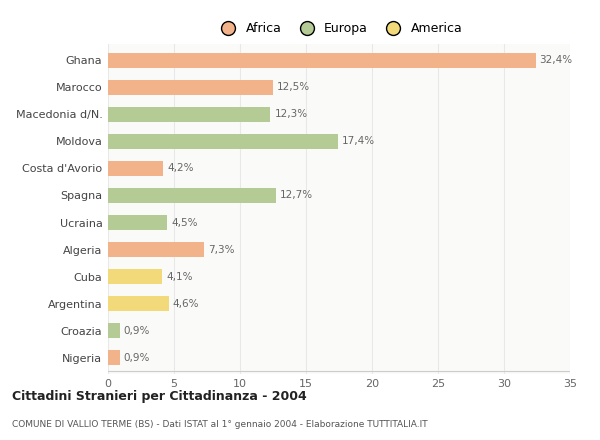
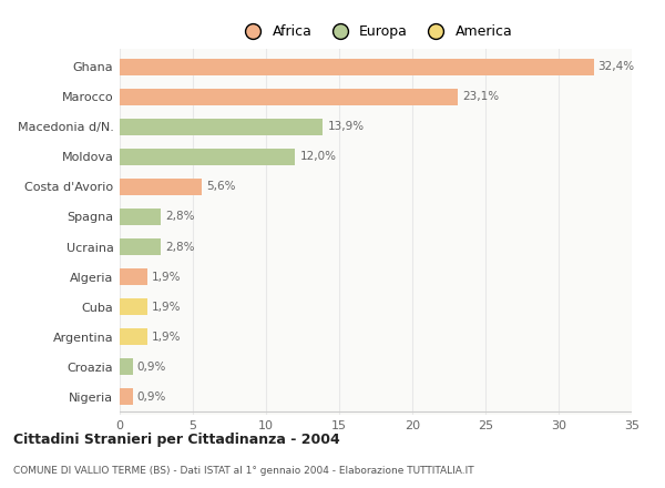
Marocco: 12,5% -> 23,1%
Macedonia d/N.: 12,3% -> 13,9%
Moldova: 17,4% -> 12,0%
Costa d'Avorio: 4,2% -> 5,6%
Spagna: 12,7% -> 2,8%
Ucraina: 4,5% -> 2,8%
Algeria: 7,3% -> 1,9%
Cuba: 4,1% -> 1,9%
Argentina: 4,6% -> 1,9%
